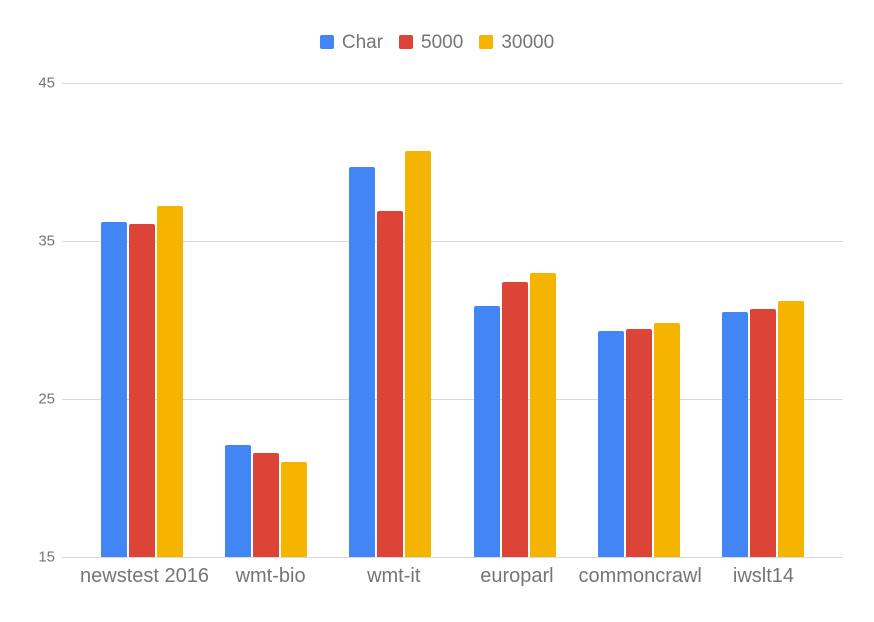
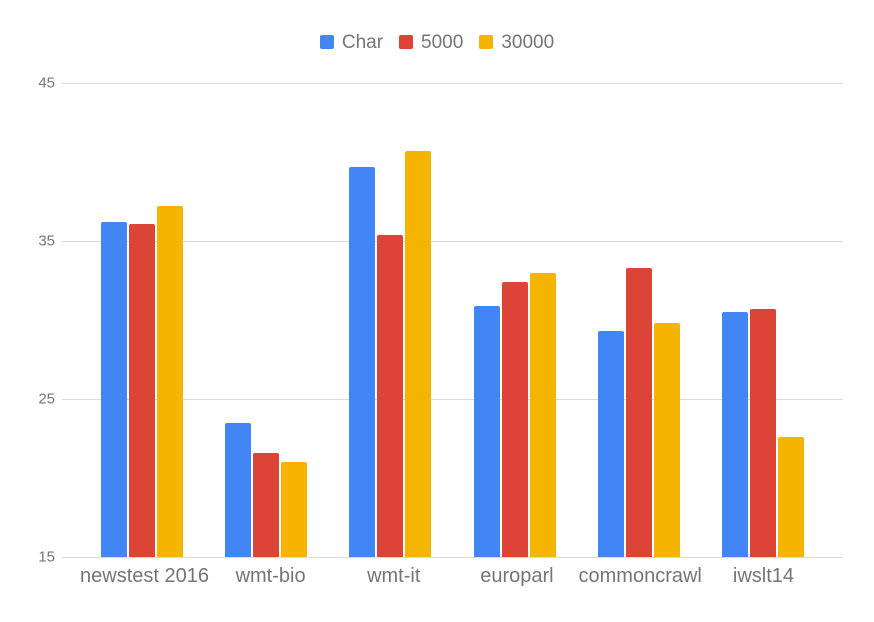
Char/wmt-bio: 22.1 -> 23.5
5000/wmt-it: 36.9 -> 35.4
5000/commoncrawl: 29.4 -> 33.3
30000/iwslt14: 31.2 -> 22.6
